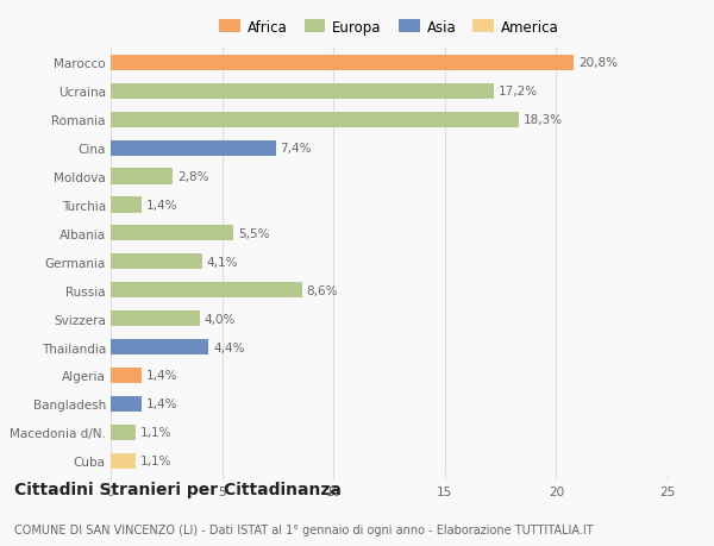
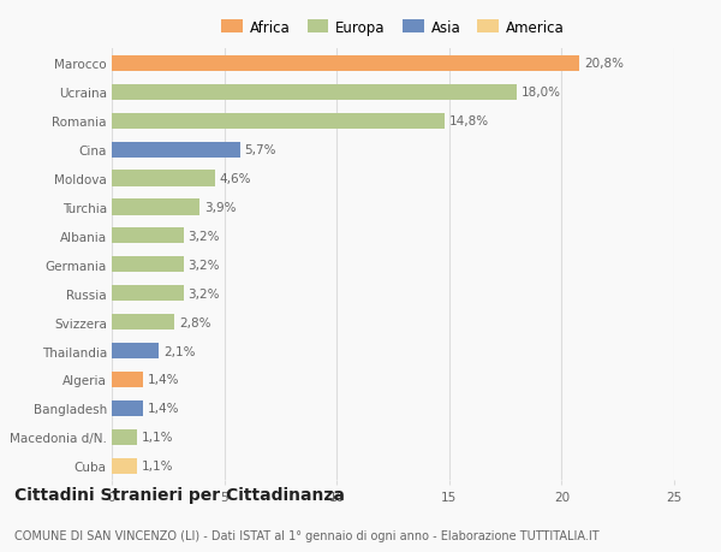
Ucraina: 17,2% -> 18,0%
Romania: 18,3% -> 14,8%
Cina: 7,4% -> 5,7%
Moldova: 2,8% -> 4,6%
Turchia: 1,4% -> 3,9%
Albania: 5,5% -> 3,2%
Germania: 4,1% -> 3,2%
Russia: 8,6% -> 3,2%
Svizzera: 4,0% -> 2,8%
Thailandia: 4,4% -> 2,1%
